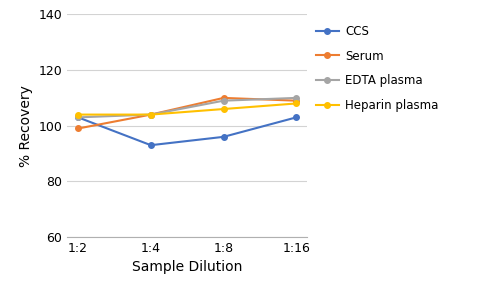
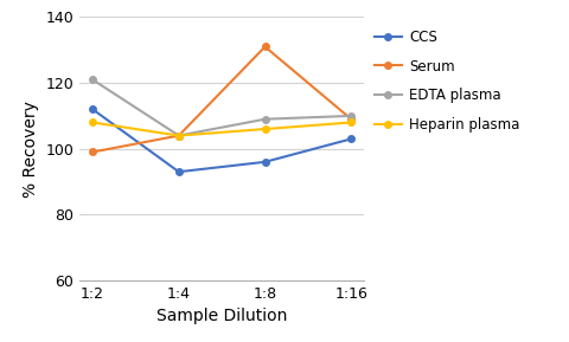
CCS/1:2: 103 -> 112
EDTA plasma/1:2: 103 -> 121
Heparin plasma/1:2: 104 -> 108
Serum/1:8: 110 -> 131
